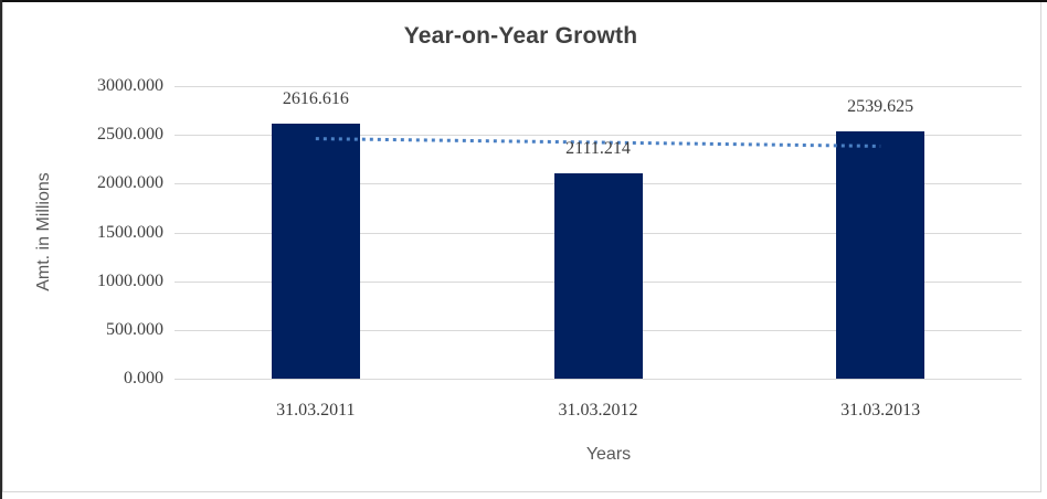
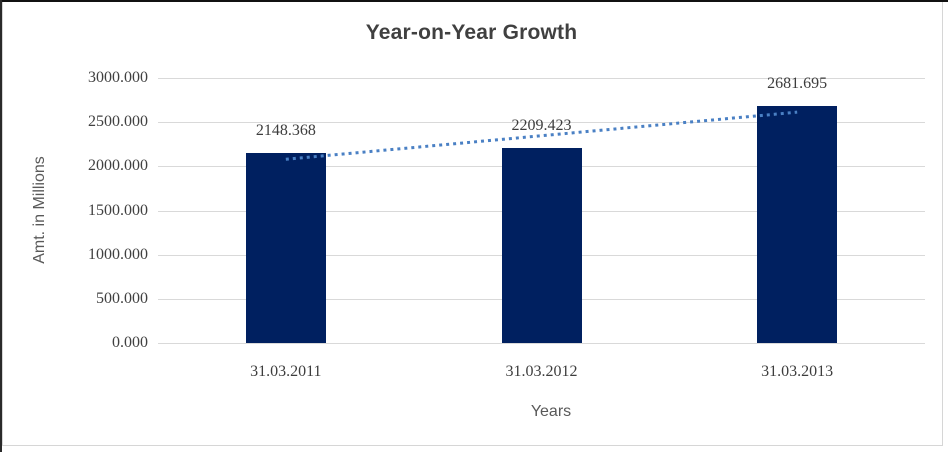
31.03.2011: 2616.616 -> 2148.368
31.03.2012: 2111.214 -> 2209.423
31.03.2013: 2539.625 -> 2681.695
